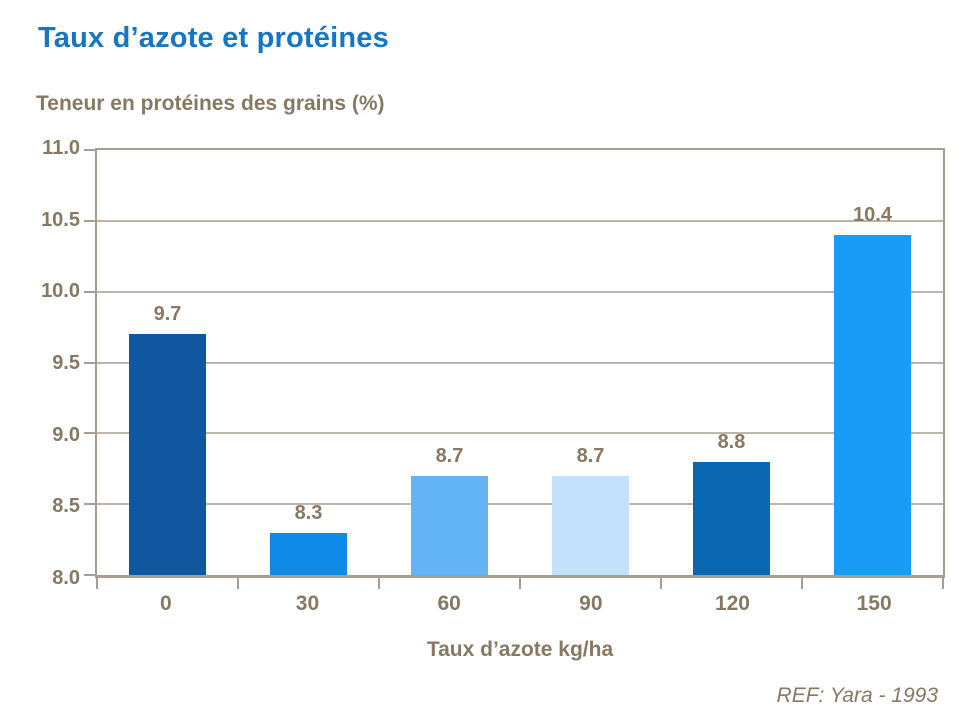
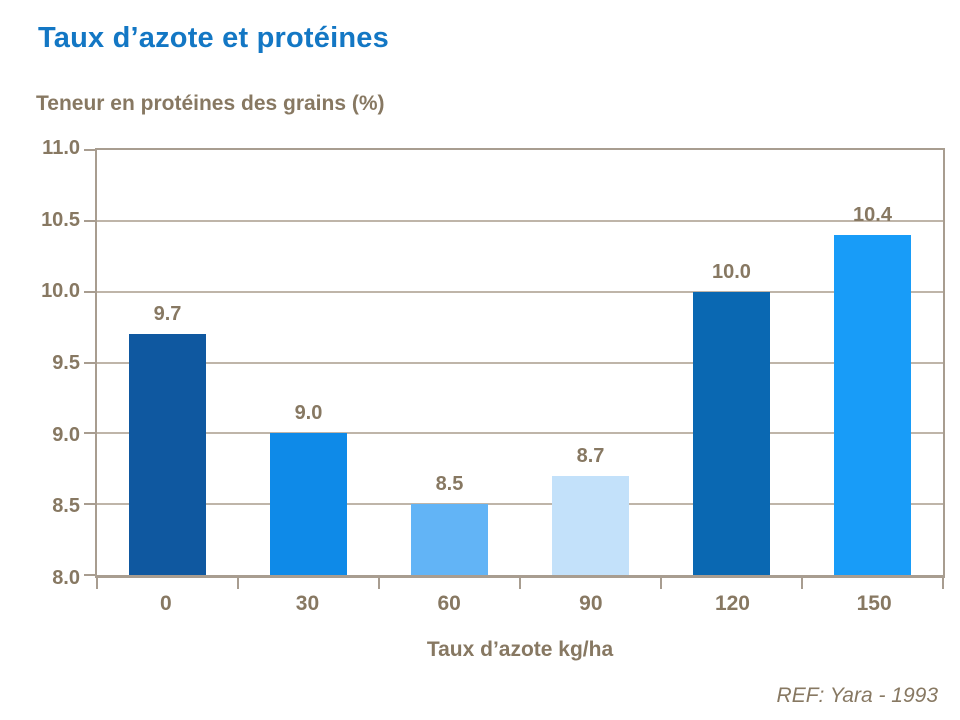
30: 8.3 -> 9.0
60: 8.7 -> 8.5
120: 8.8 -> 10.0
